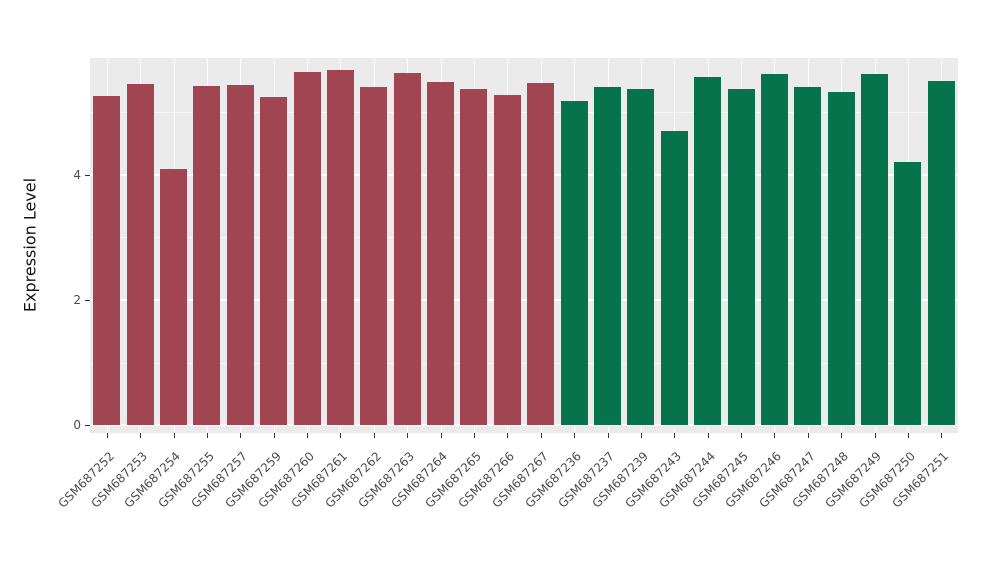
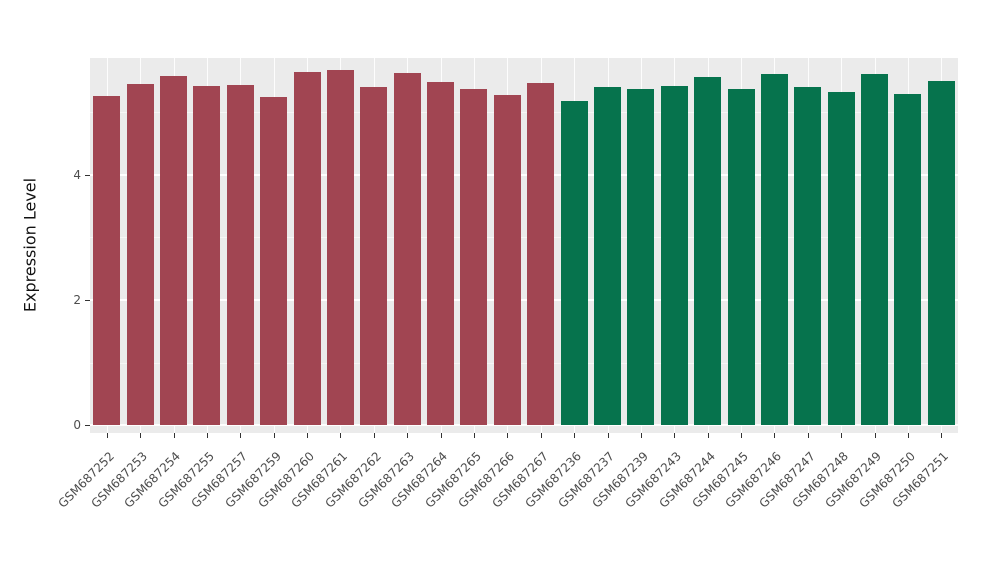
GSM687254: 4.1 -> 5.6
GSM687243: 4.7 -> 5.4
GSM687250: 4.2 -> 5.3
